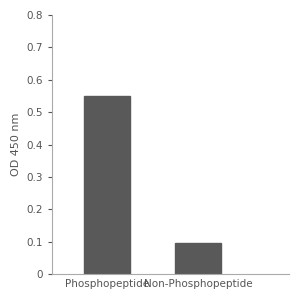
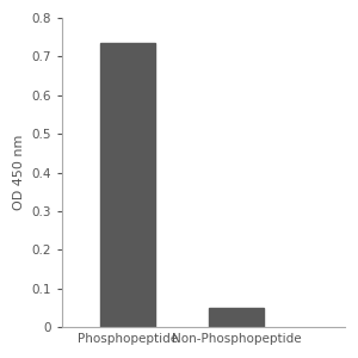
Phosphopeptide: 0.550 -> 0.735
Non-Phosphopeptide: 0.095 -> 0.048
